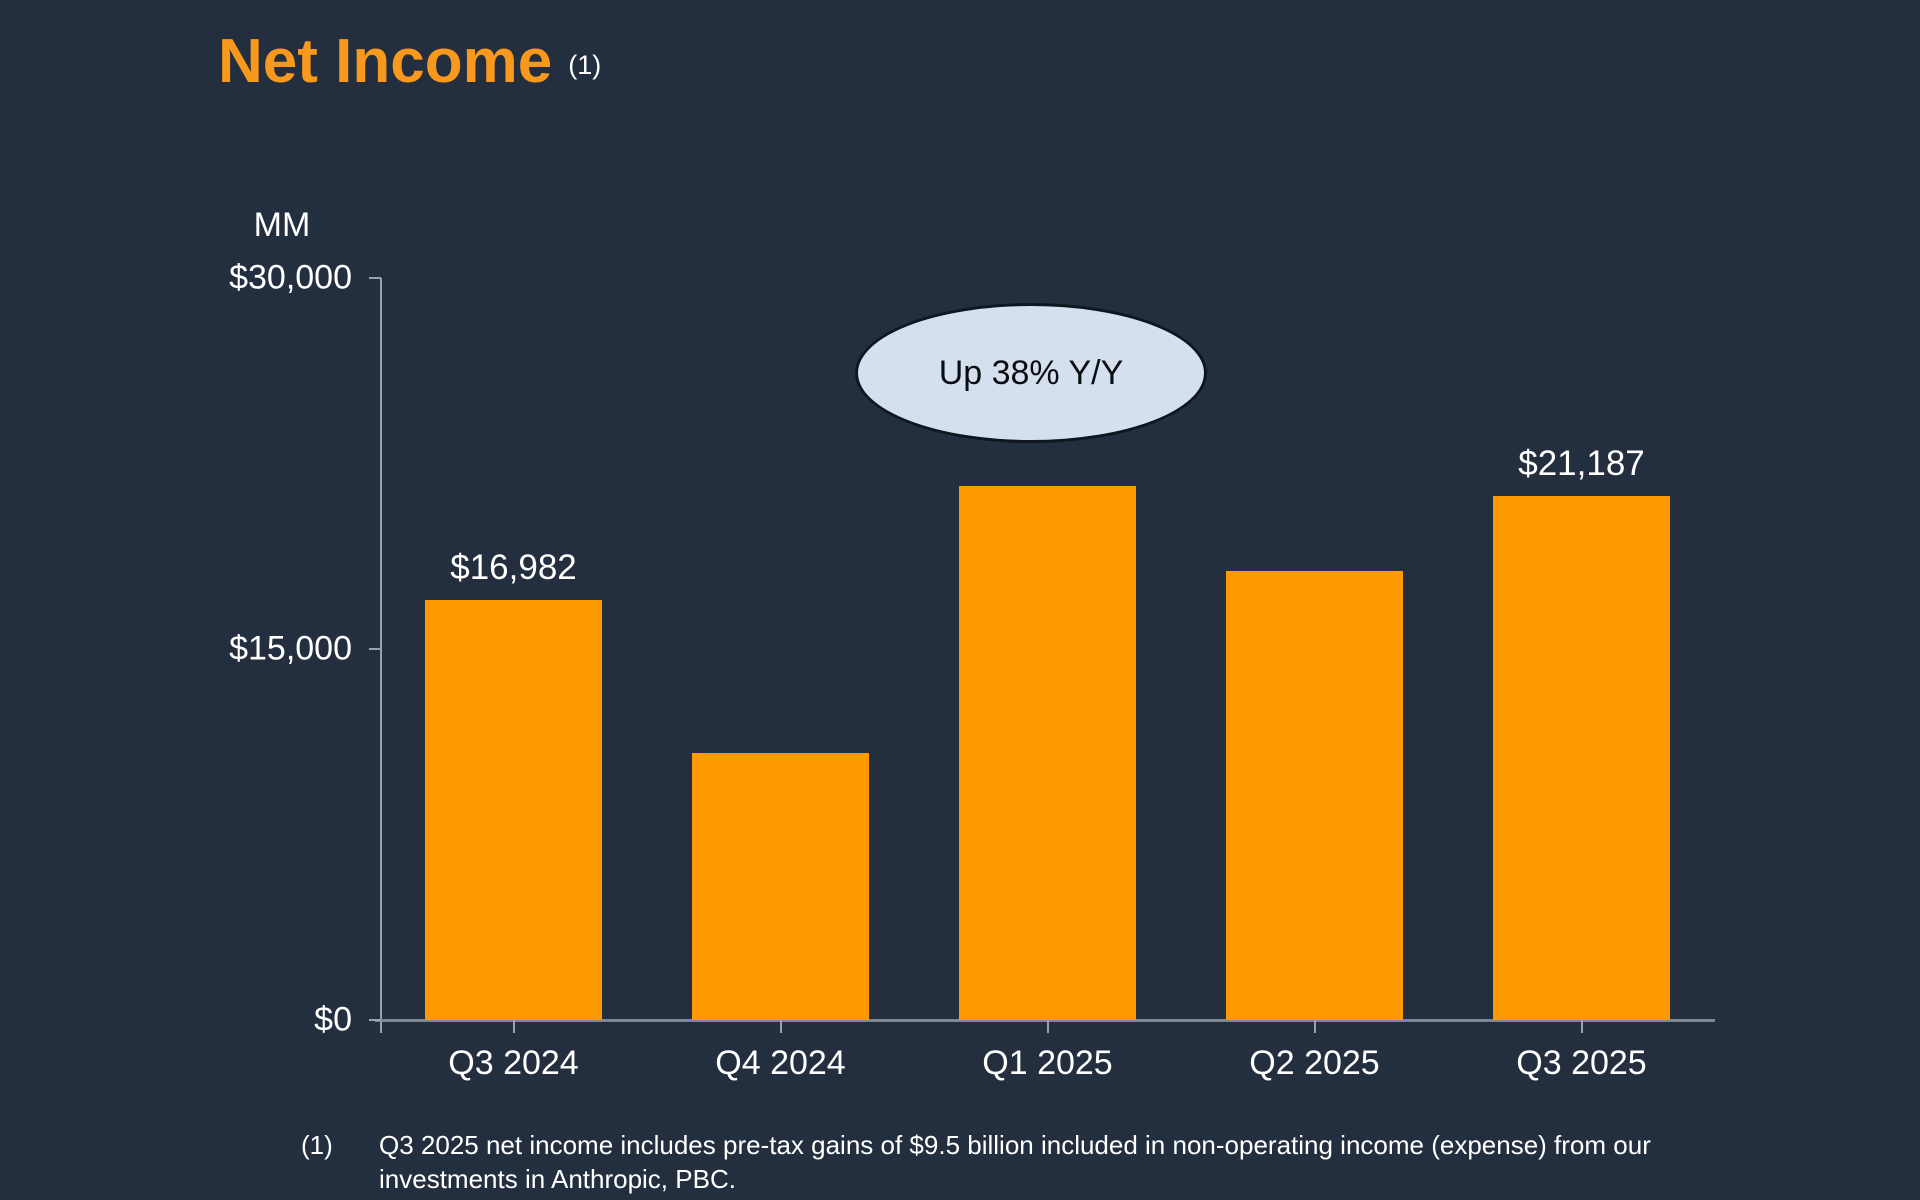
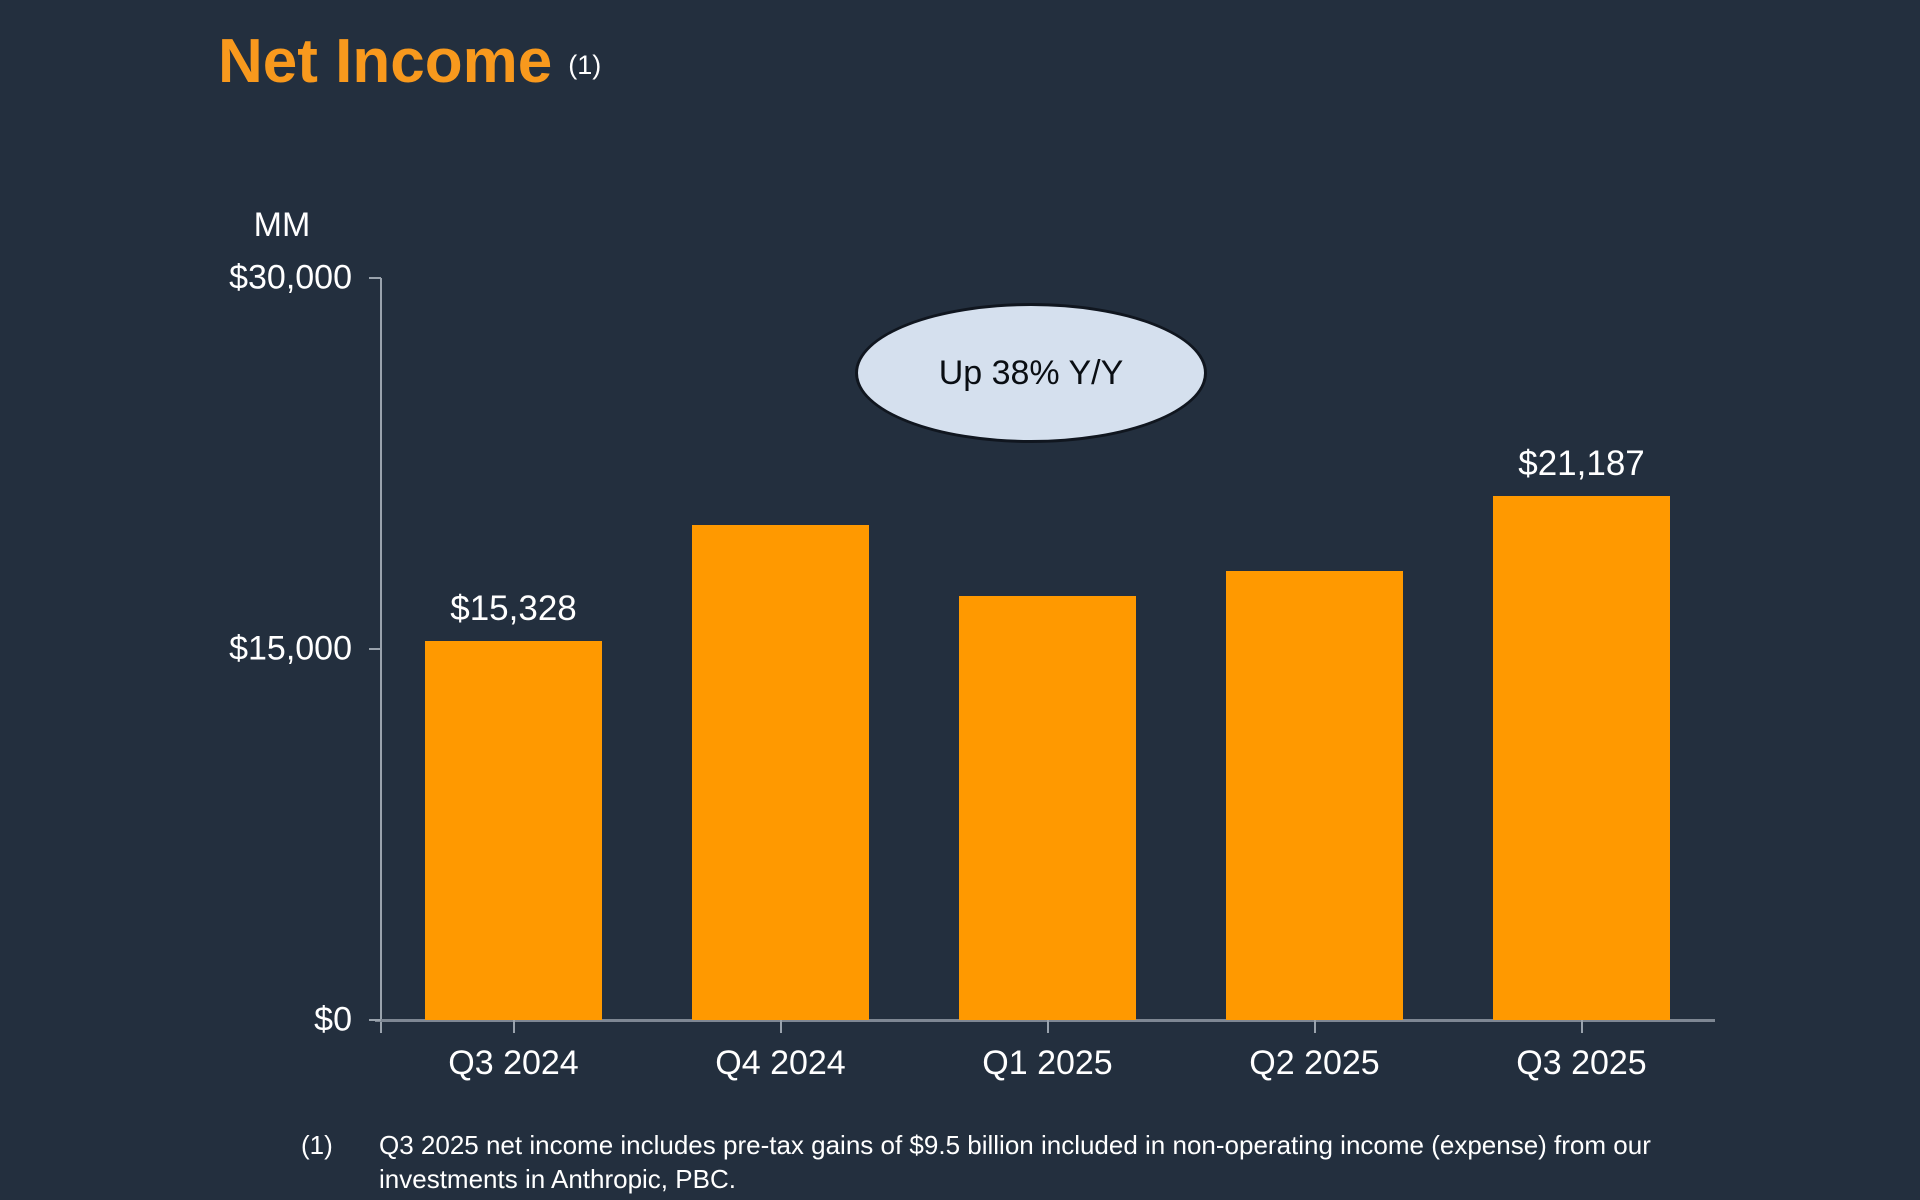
Q3 2024: $16,982 -> $15,328
Q4 2024: $10800 -> $20000
Q1 2025: $21600 -> $17100
